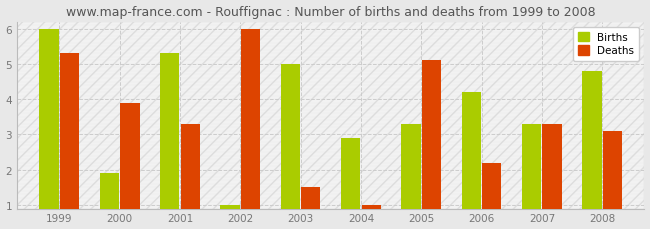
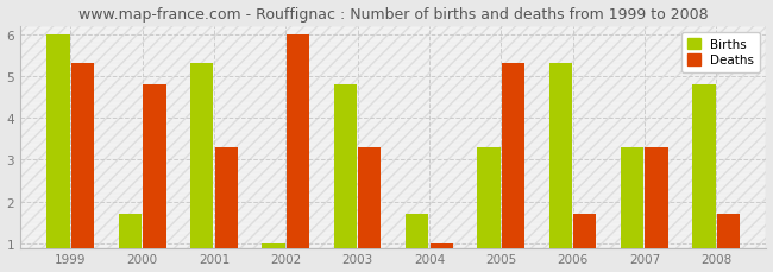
Births/2000: 1.9 -> 1.7
Deaths/2000: 3.9 -> 4.8
Births/2003: 5.0 -> 4.8
Deaths/2003: 1.5 -> 3.3
Births/2004: 2.9 -> 1.7
Deaths/2005: 5.1 -> 5.3
Births/2006: 4.2 -> 5.3
Deaths/2006: 2.2 -> 1.7
Deaths/2008: 3.1 -> 1.7
